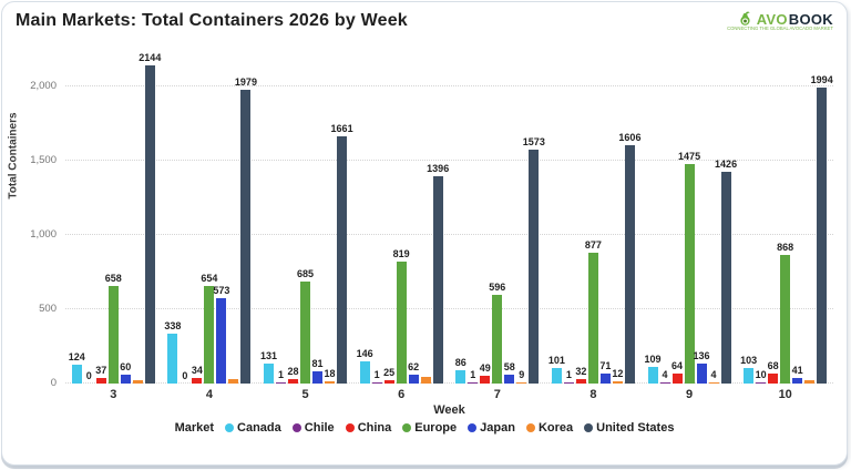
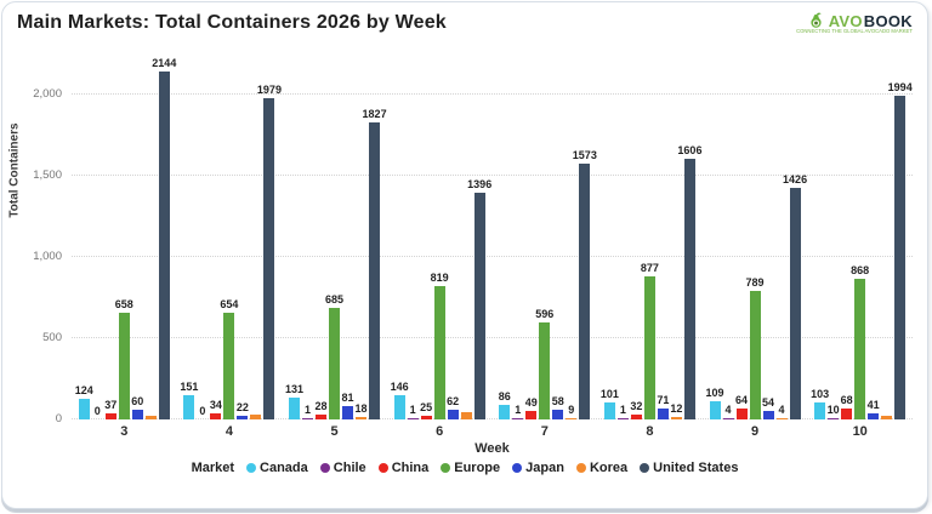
Canada/4: 338 -> 151
Japan/4: 573 -> 22
United States/5: 1661 -> 1827
Europe/9: 1475 -> 789
Japan/9: 136 -> 54
